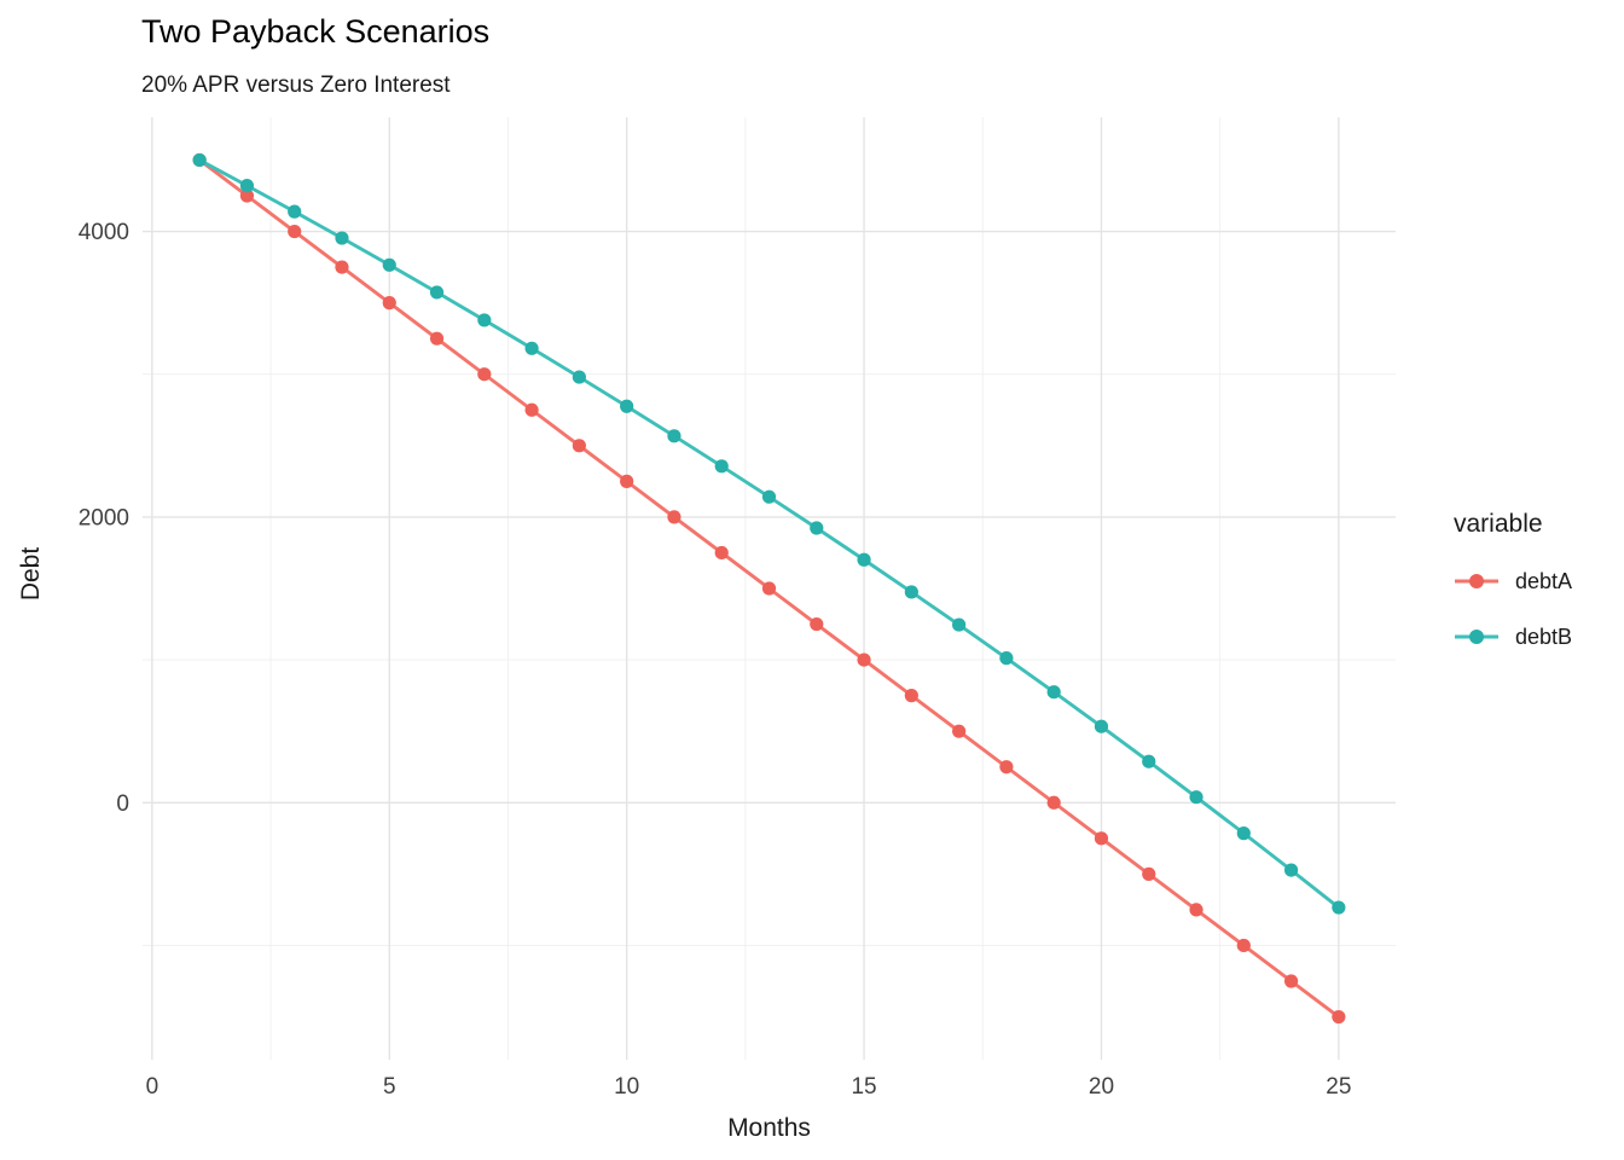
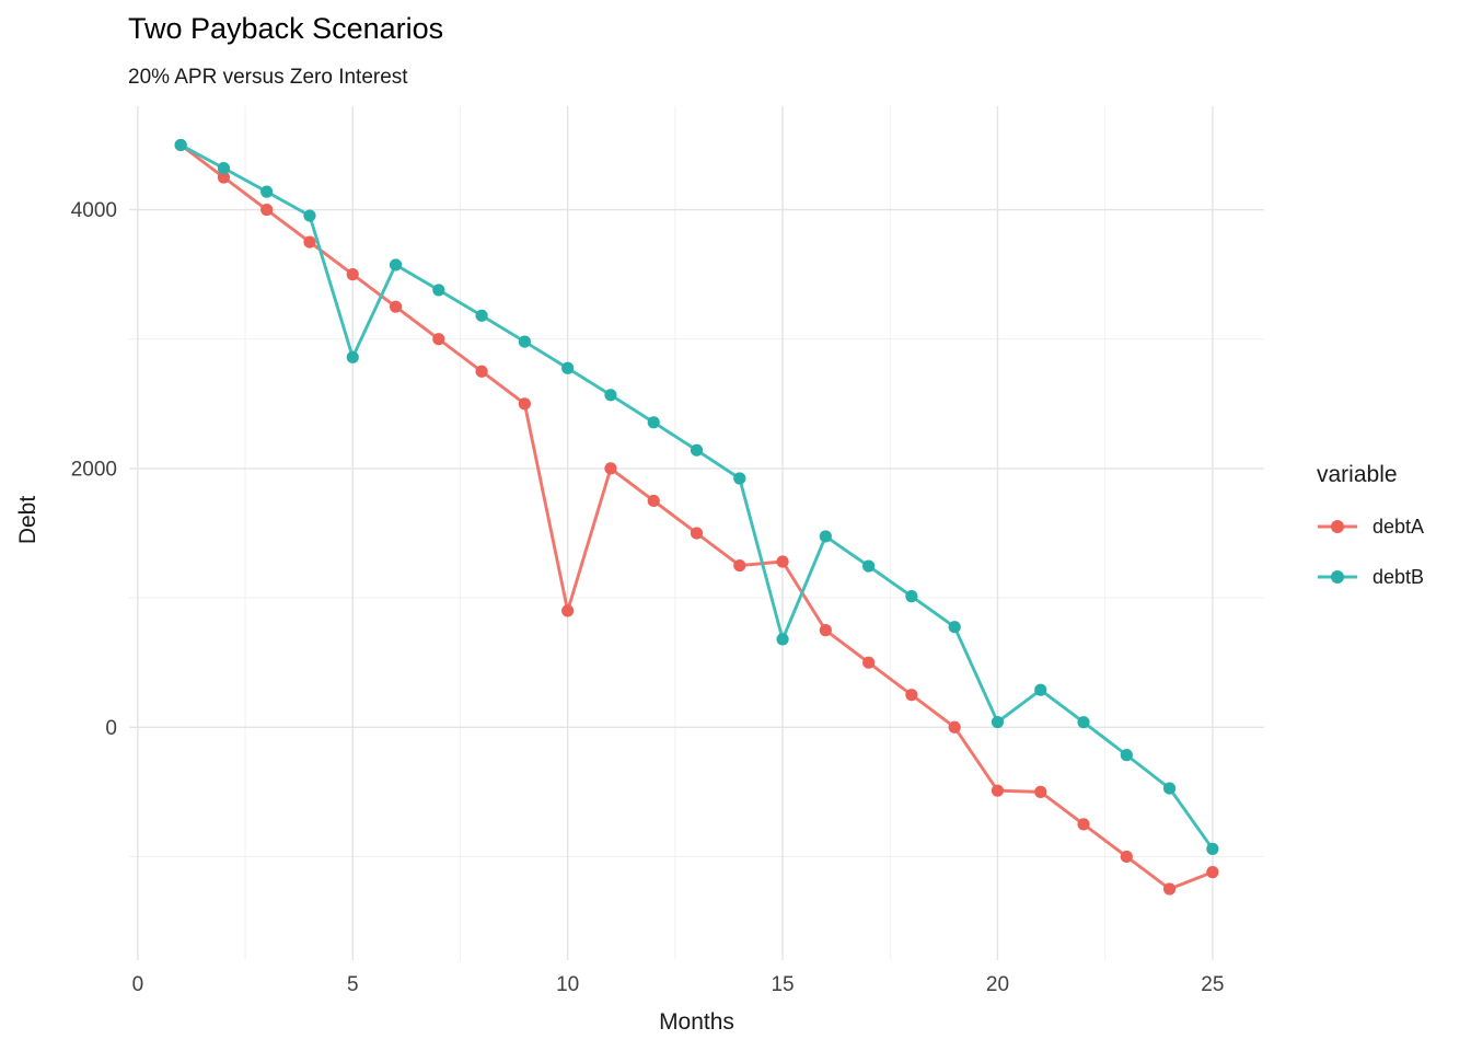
debtB/5: 3770 -> 2860
debtA/10: 2250 -> 900
debtA/15: 1000 -> 1280
debtB/15: 1700 -> 680
debtA/20: -250 -> -490
debtB/20: 530 -> 40
debtA/25: -1500 -> -1120
debtB/25: -730 -> -940
